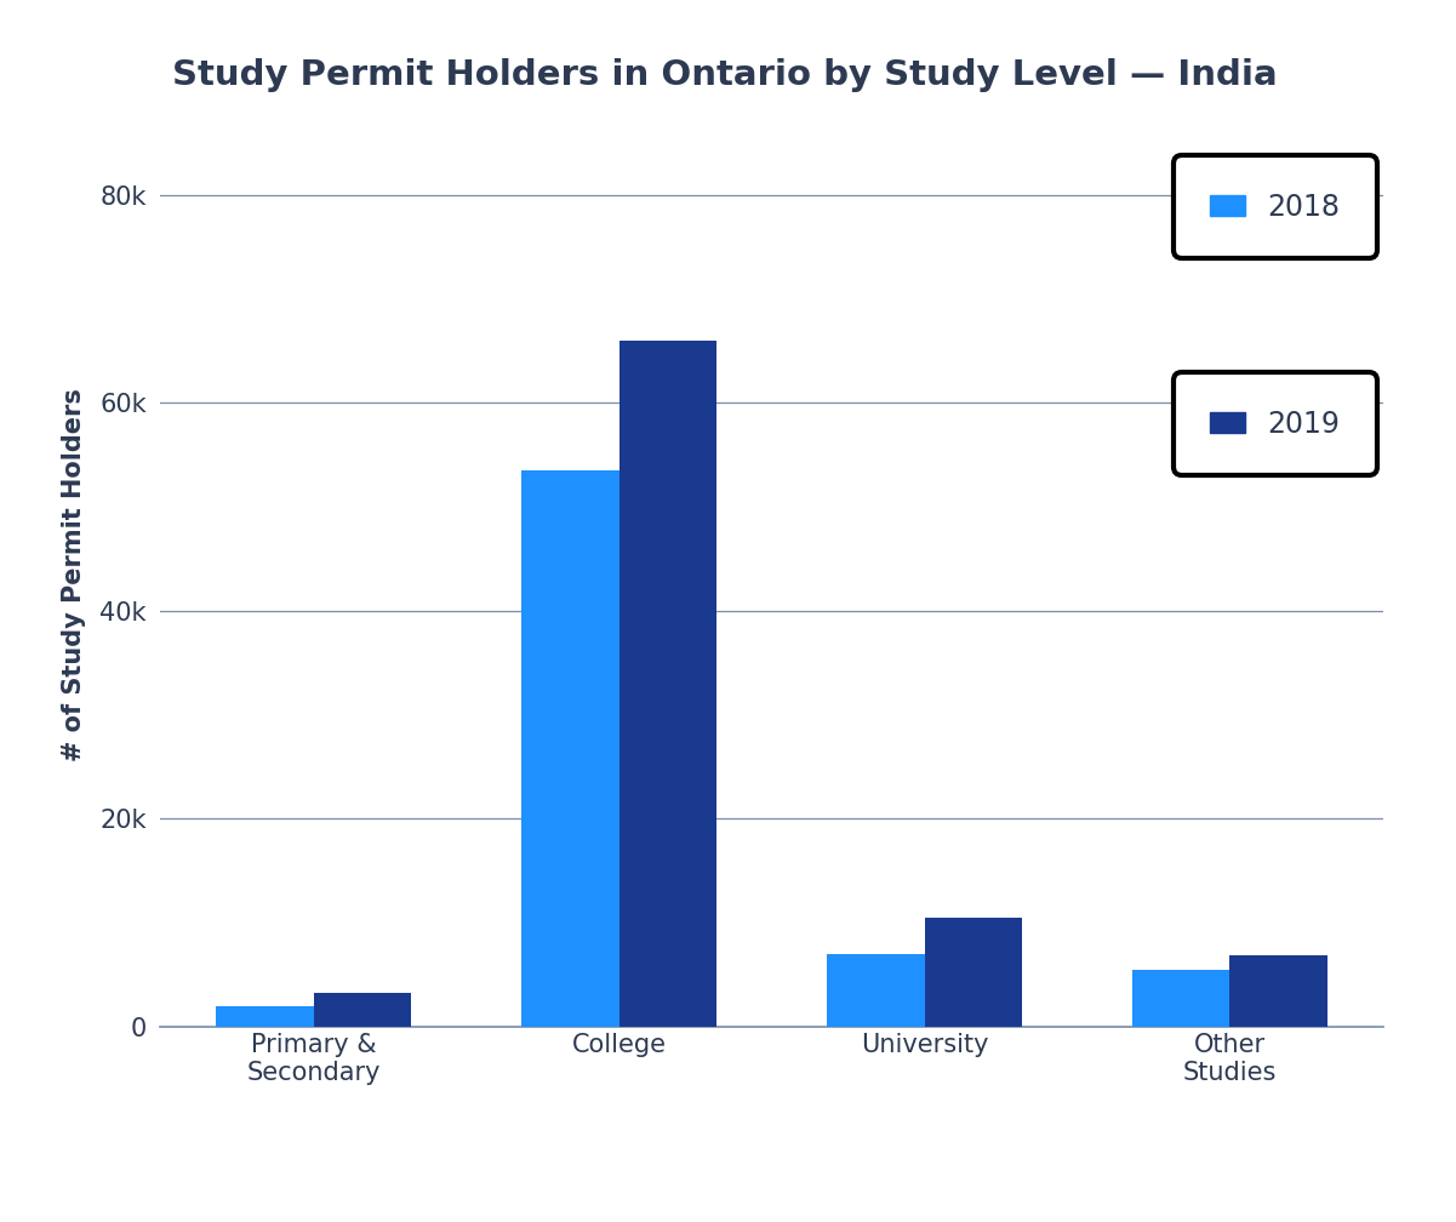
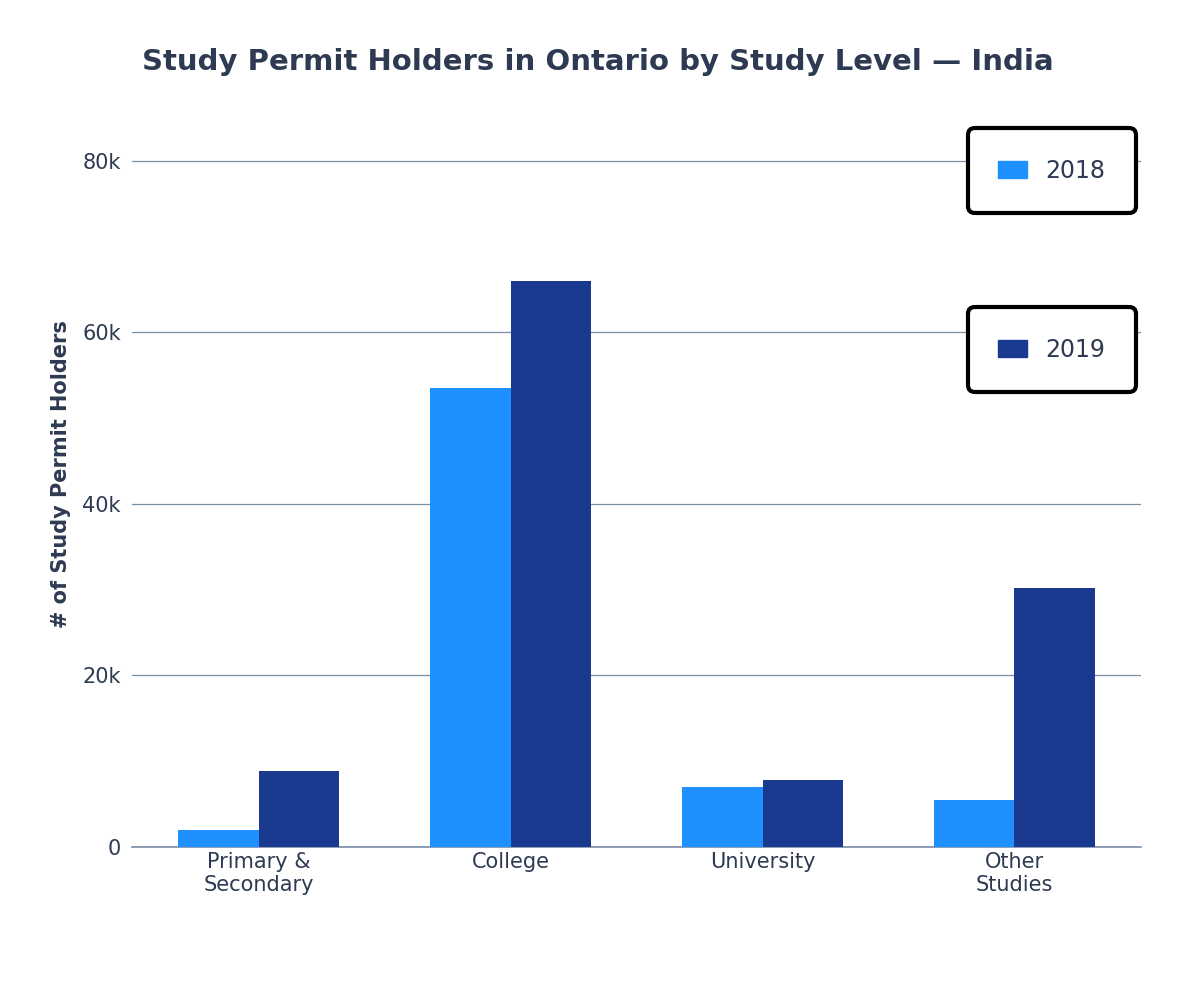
2019/Primary & Secondary: 3.2k -> 8.8k
2019/University: 10.5k -> 7.8k
2019/Other Studies: 6.8k -> 30.2k
